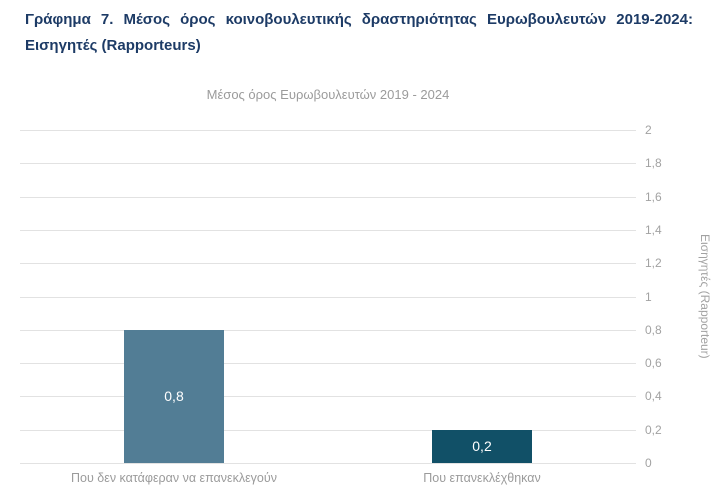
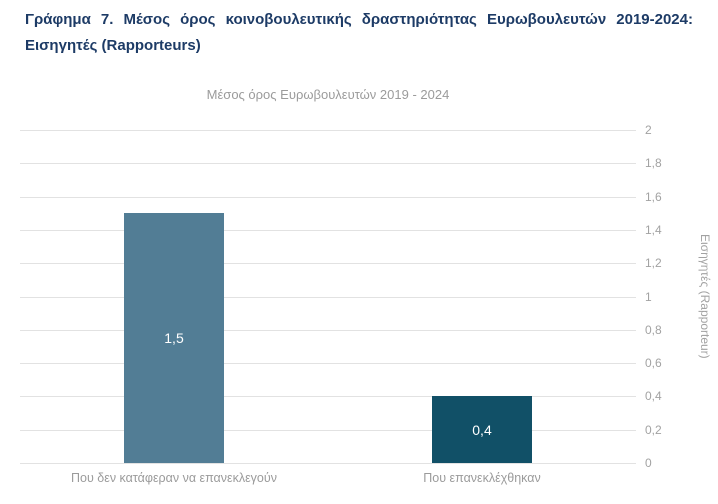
Που δεν κατάφεραν να επανεκλεγούν: 0,8 -> 1,5
Που επανεκλέχθηκαν: 0,2 -> 0,4
